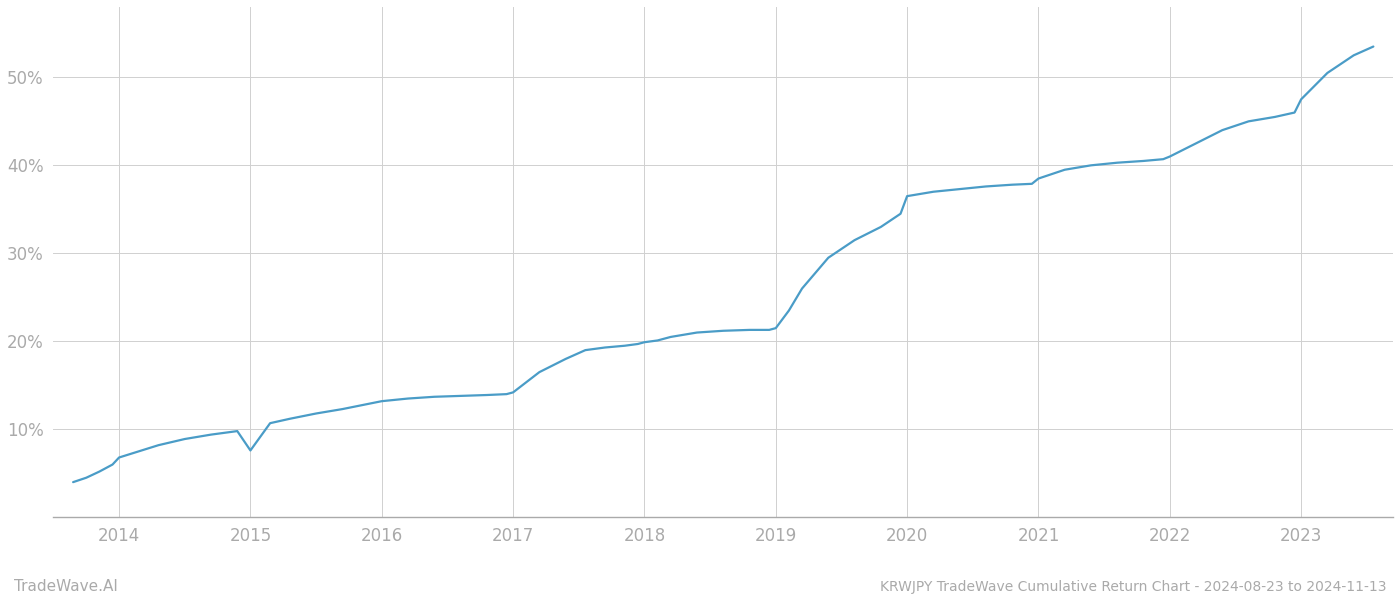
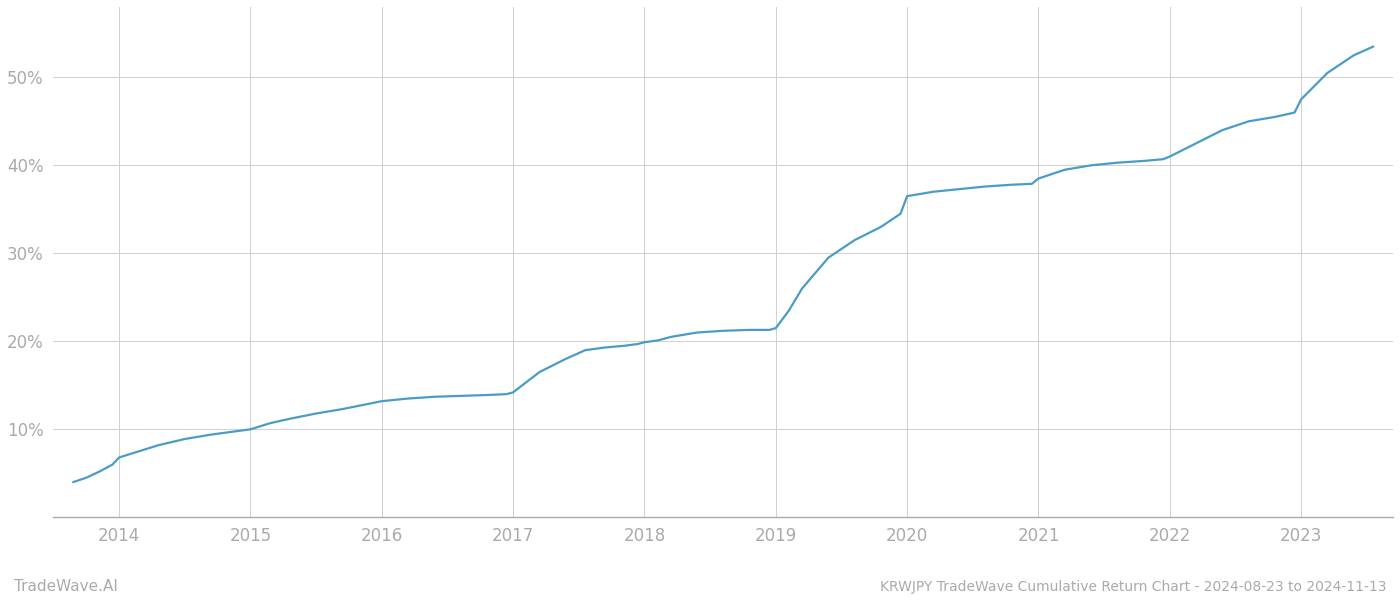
2015: 7.6% -> 10.0%
